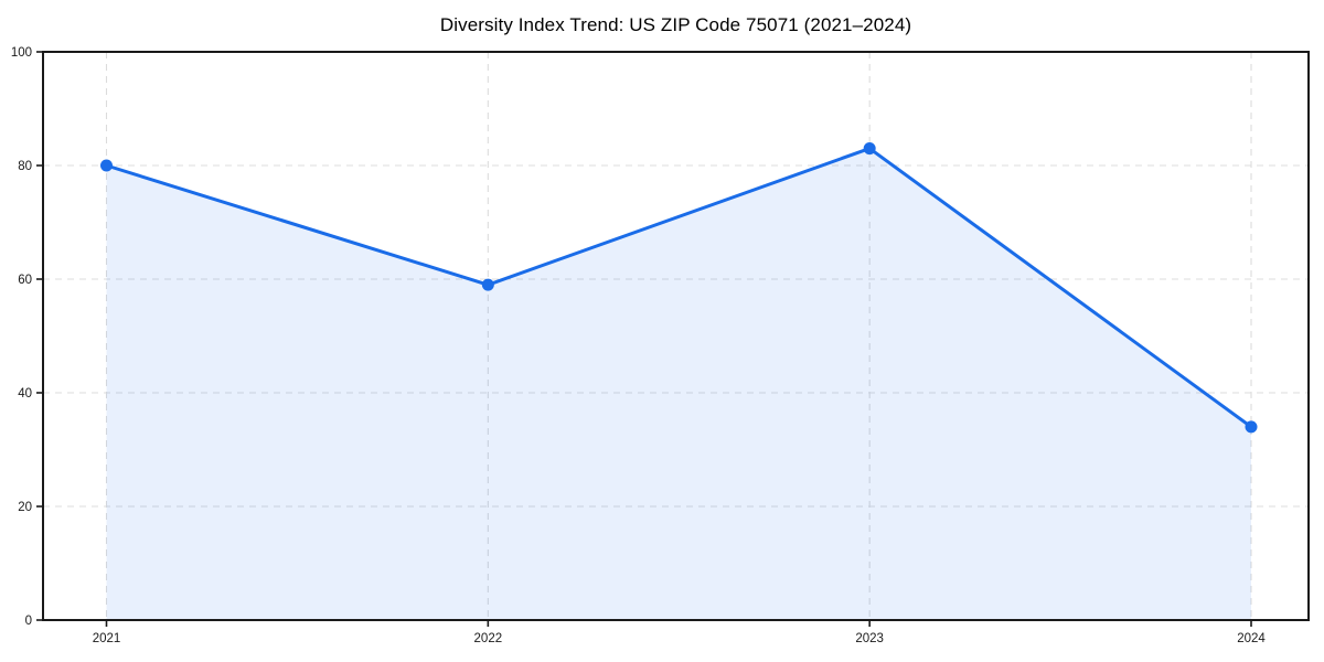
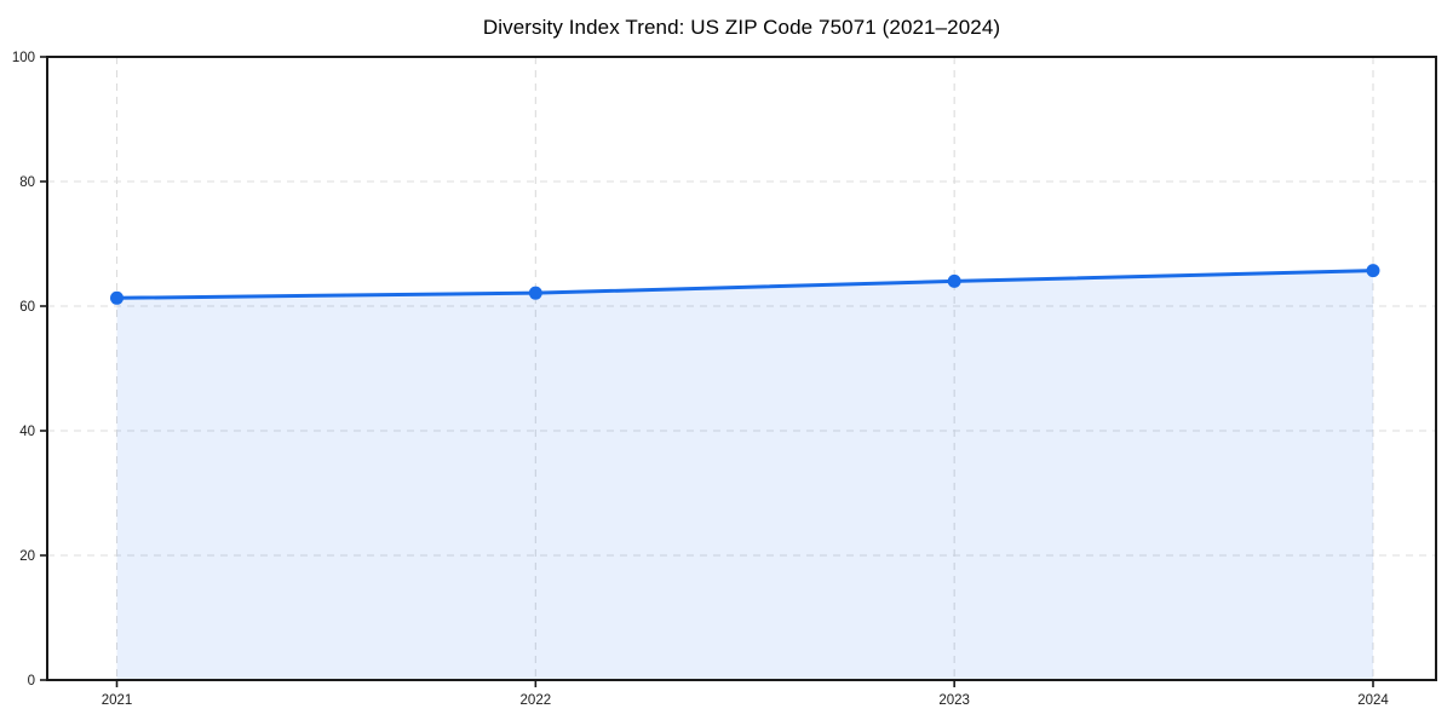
2021: 80 -> 61
2022: 59 -> 62
2023: 83 -> 64
2024: 34 -> 66
